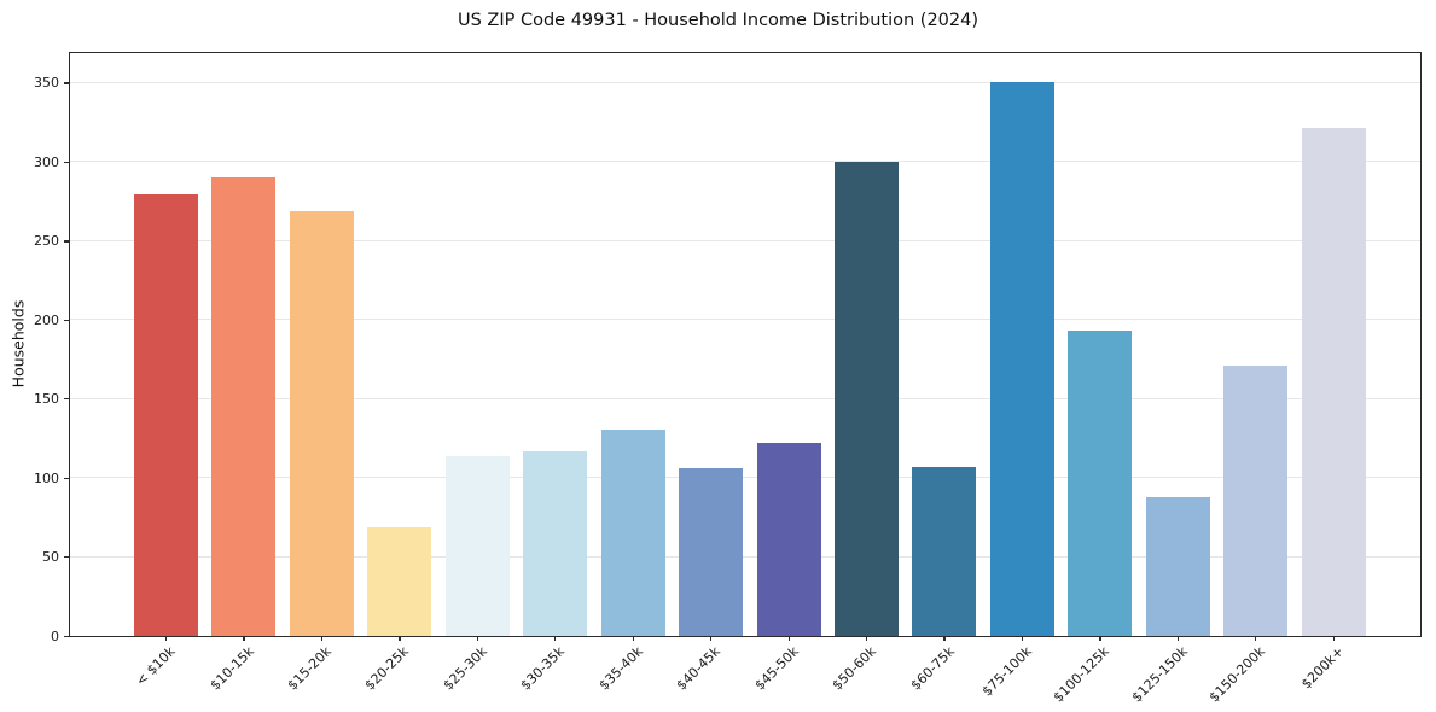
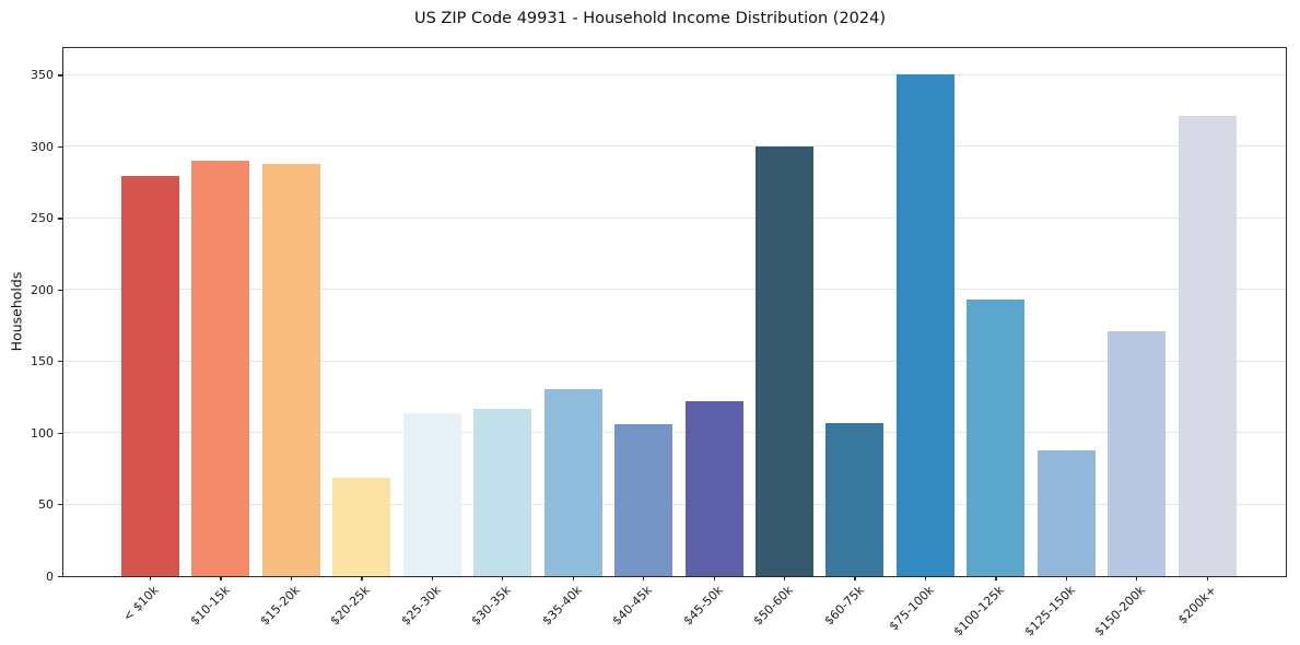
$15-20k: 269 -> 288
